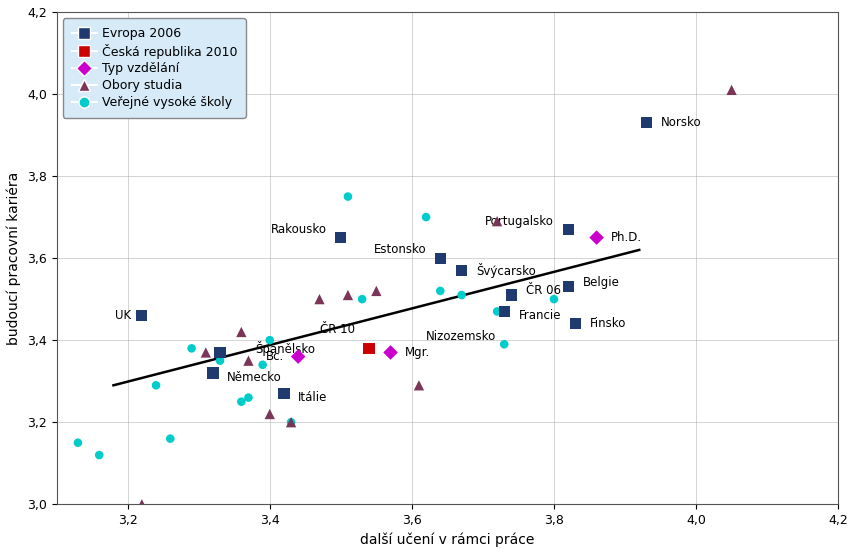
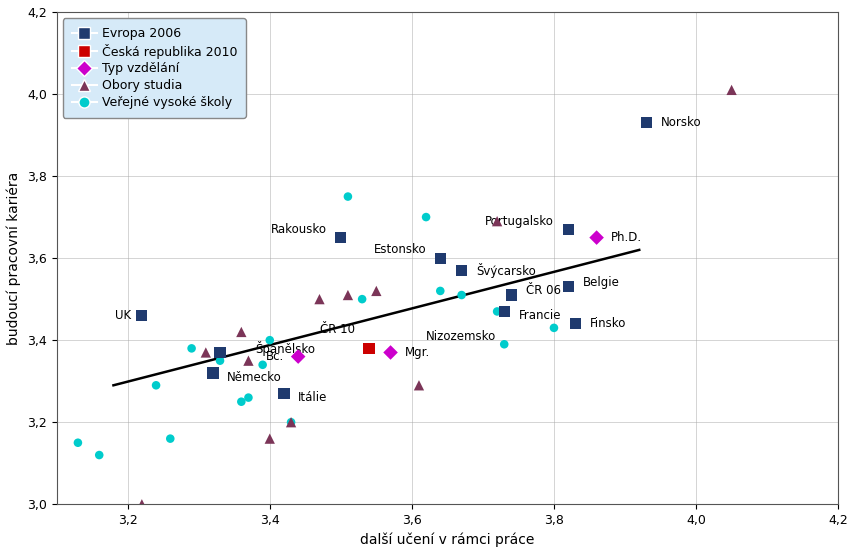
Obory studia/3,4: 3,22 -> 3,16
Veřejné vysoké školy/3,8: 3,50 -> 3,43
